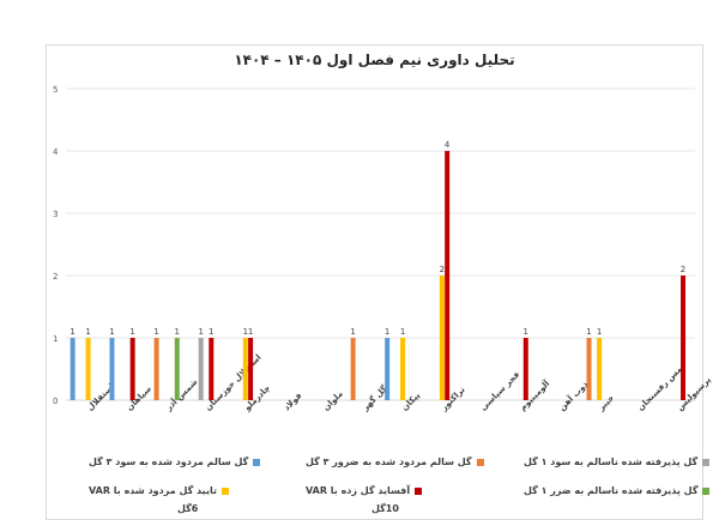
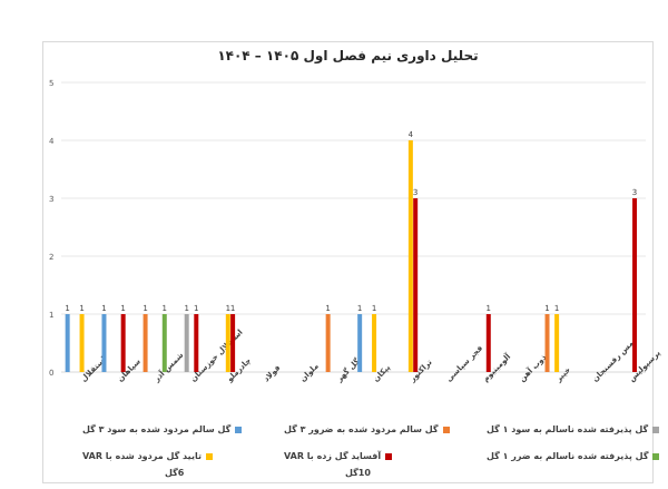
تایید گل مردود شده با VAR/تراکتور: 2 -> 4
آفساید گل زده با VAR/تراکتور: 4 -> 3
آفساید گل زده با VAR/پرسپولیس: 2 -> 3
